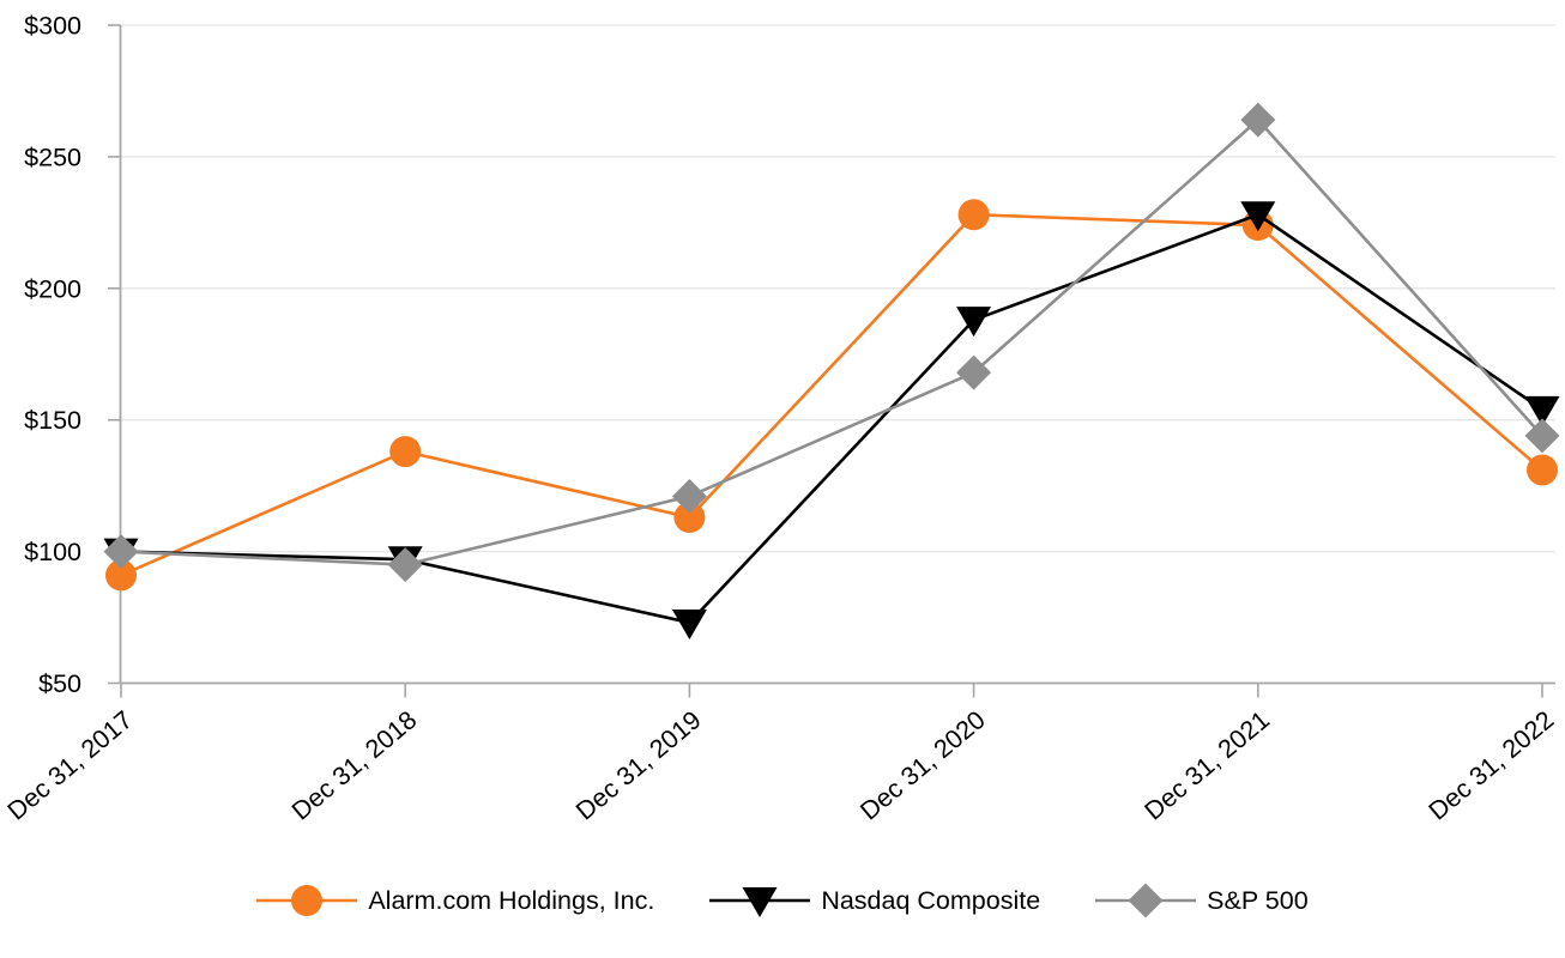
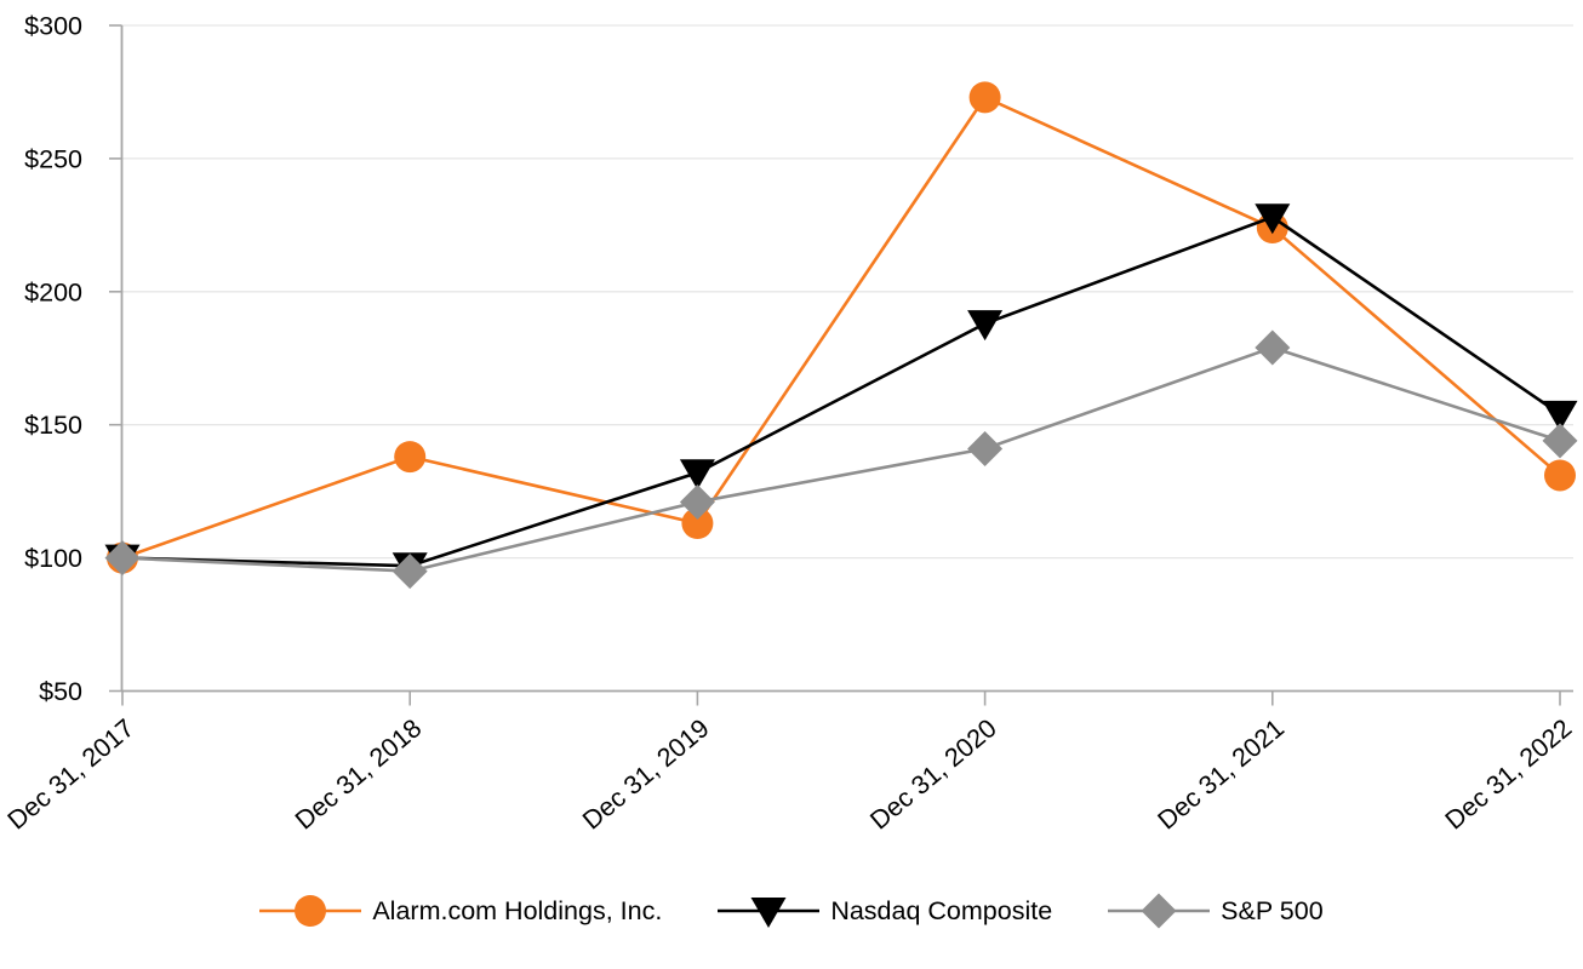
Alarm.com Holdings, Inc./Dec 31, 2017: $91 -> $100
Nasdaq Composite/Dec 31, 2019: $73 -> $132
Alarm.com Holdings, Inc./Dec 31, 2020: $228 -> $273
S&P 500/Dec 31, 2020: $168 -> $141
S&P 500/Dec 31, 2021: $264 -> $179
